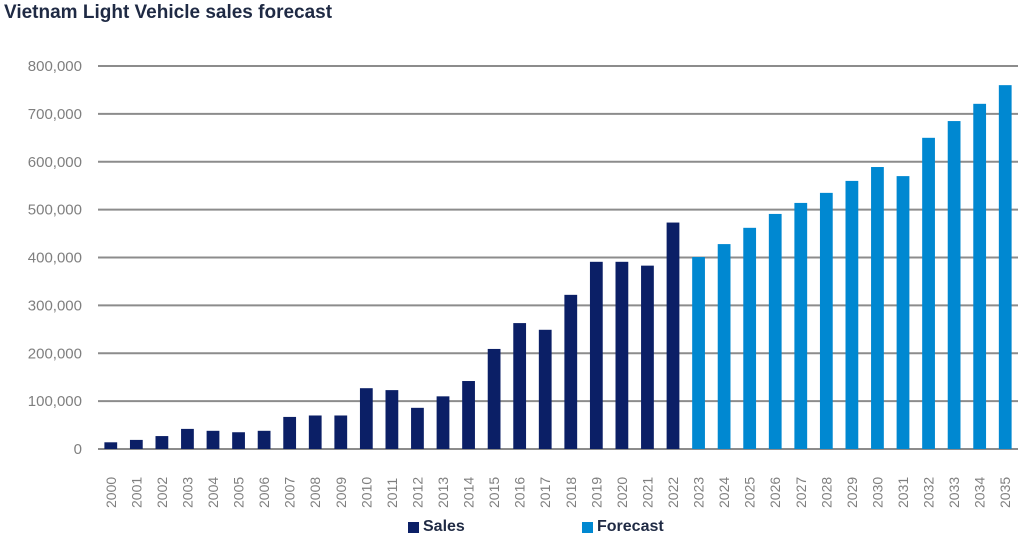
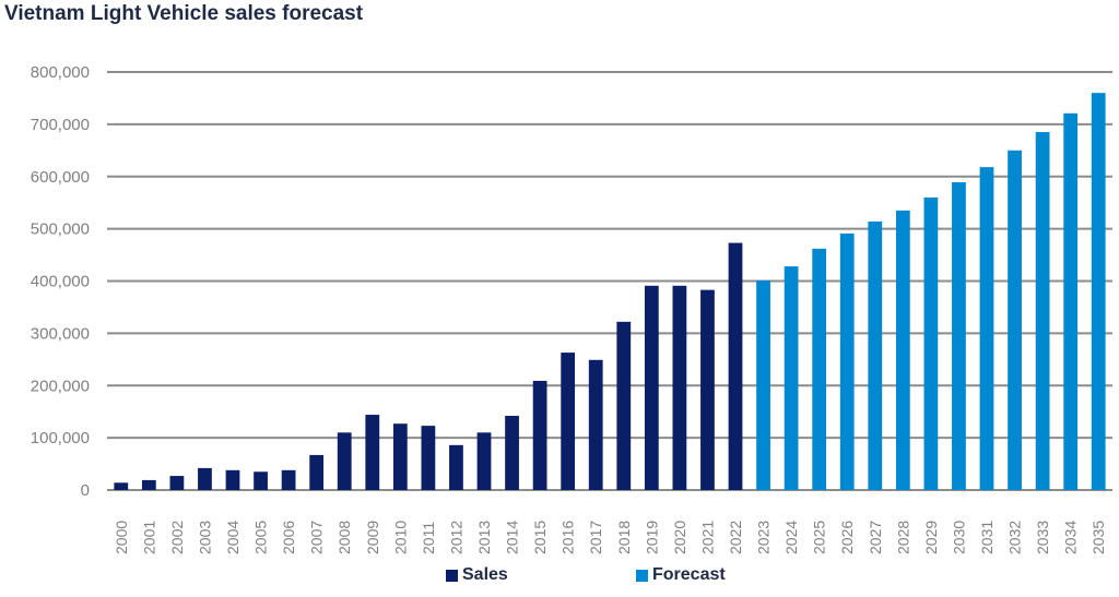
Sales/2008: 70000 -> 110000
Sales/2009: 70000 -> 140000
Forecast/2031: 570000 -> 620000
